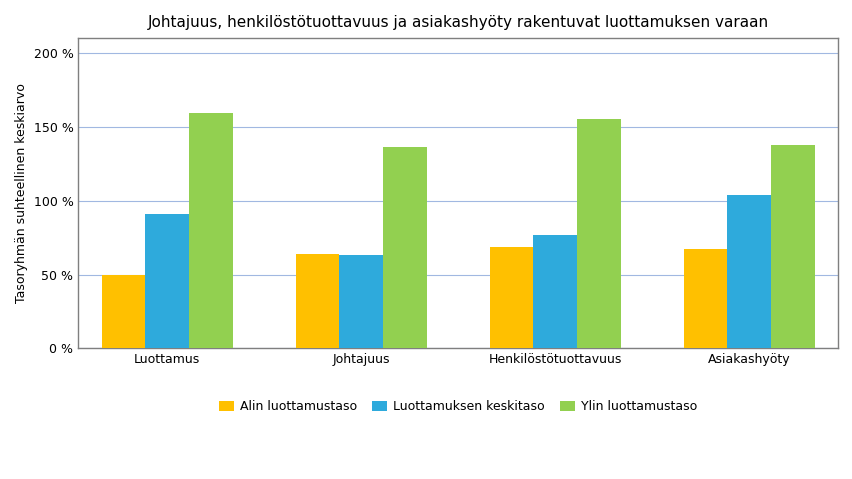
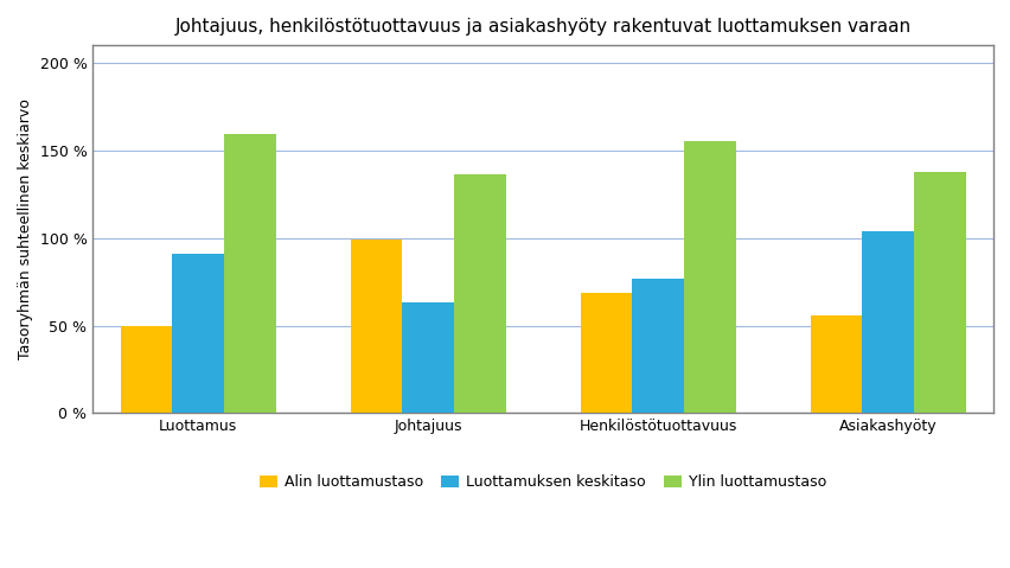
Alin luottamustaso/Johtajuus: 64 % -> 99 %
Alin luottamustaso/Asiakashyöty: 67 % -> 56 %
